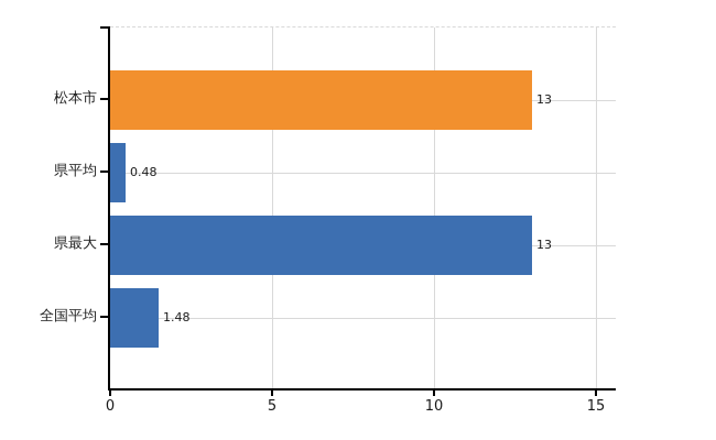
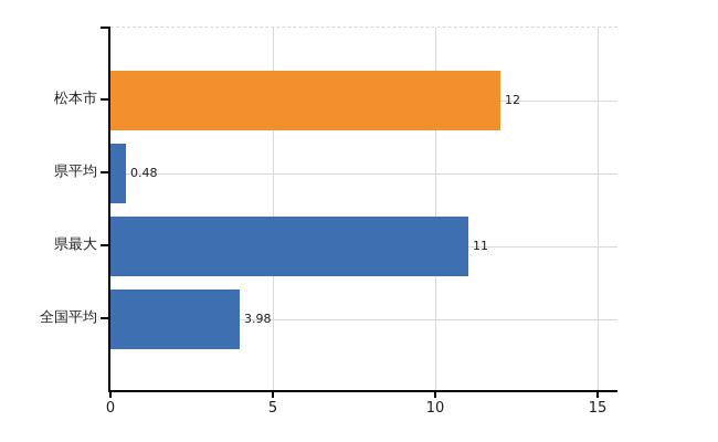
松本市: 13 -> 12
県最大: 13 -> 11
全国平均: 1.48 -> 3.98
